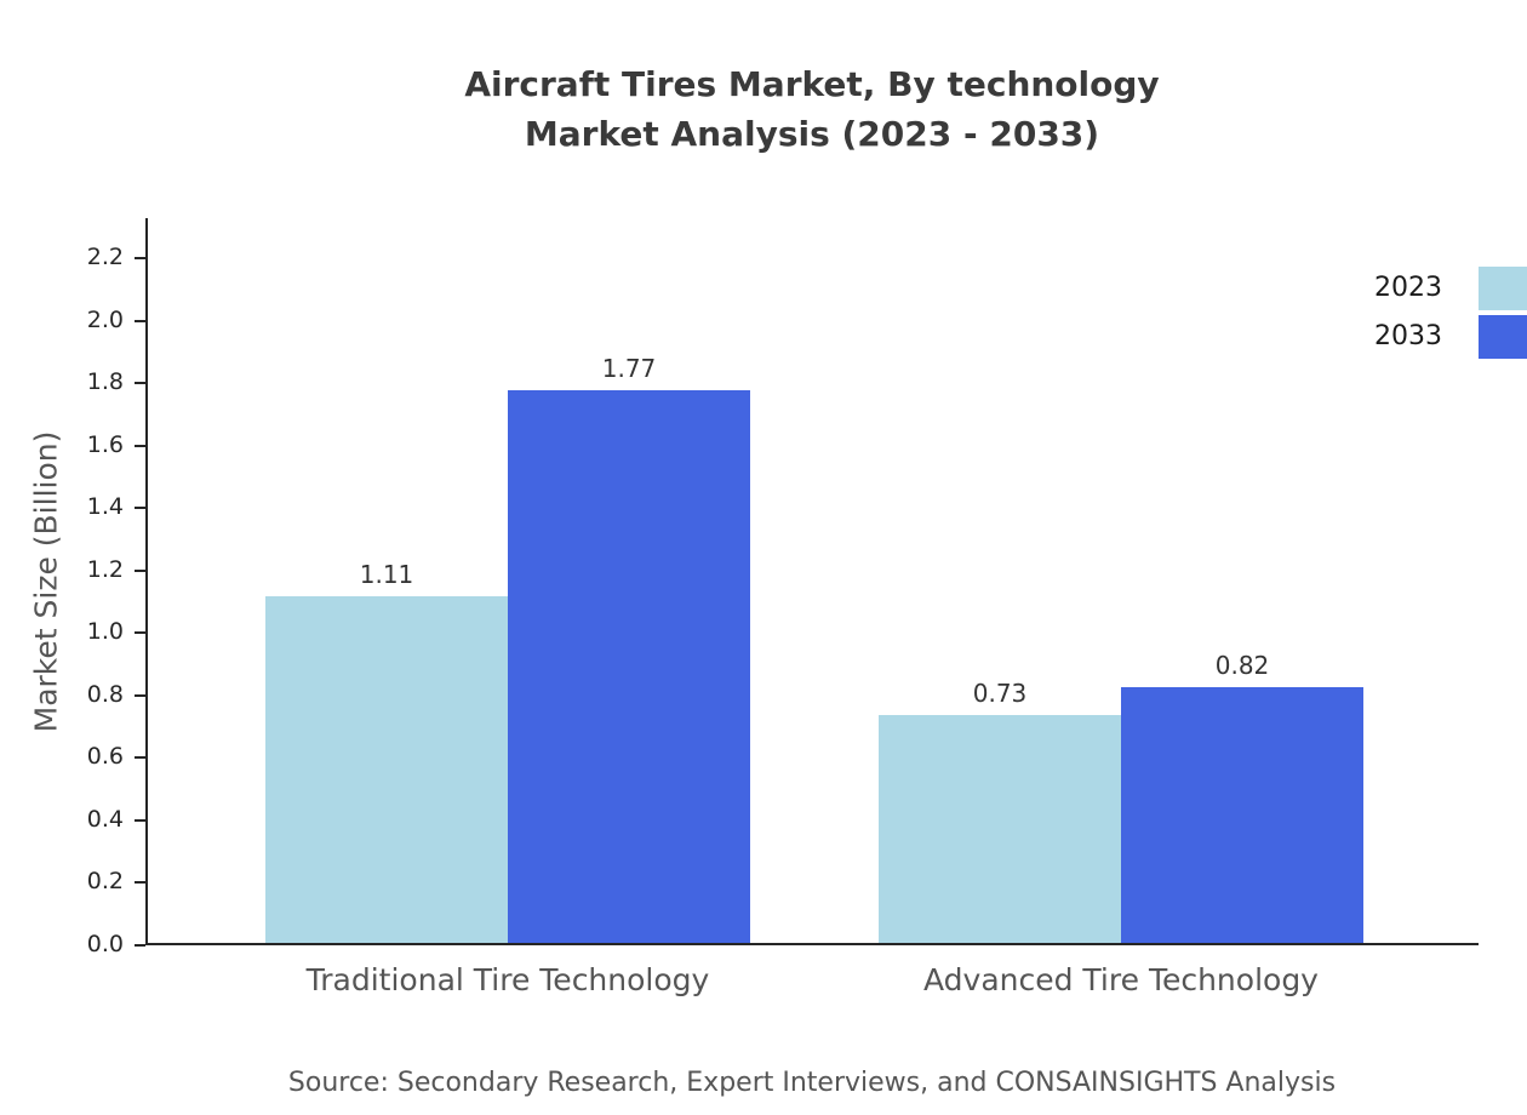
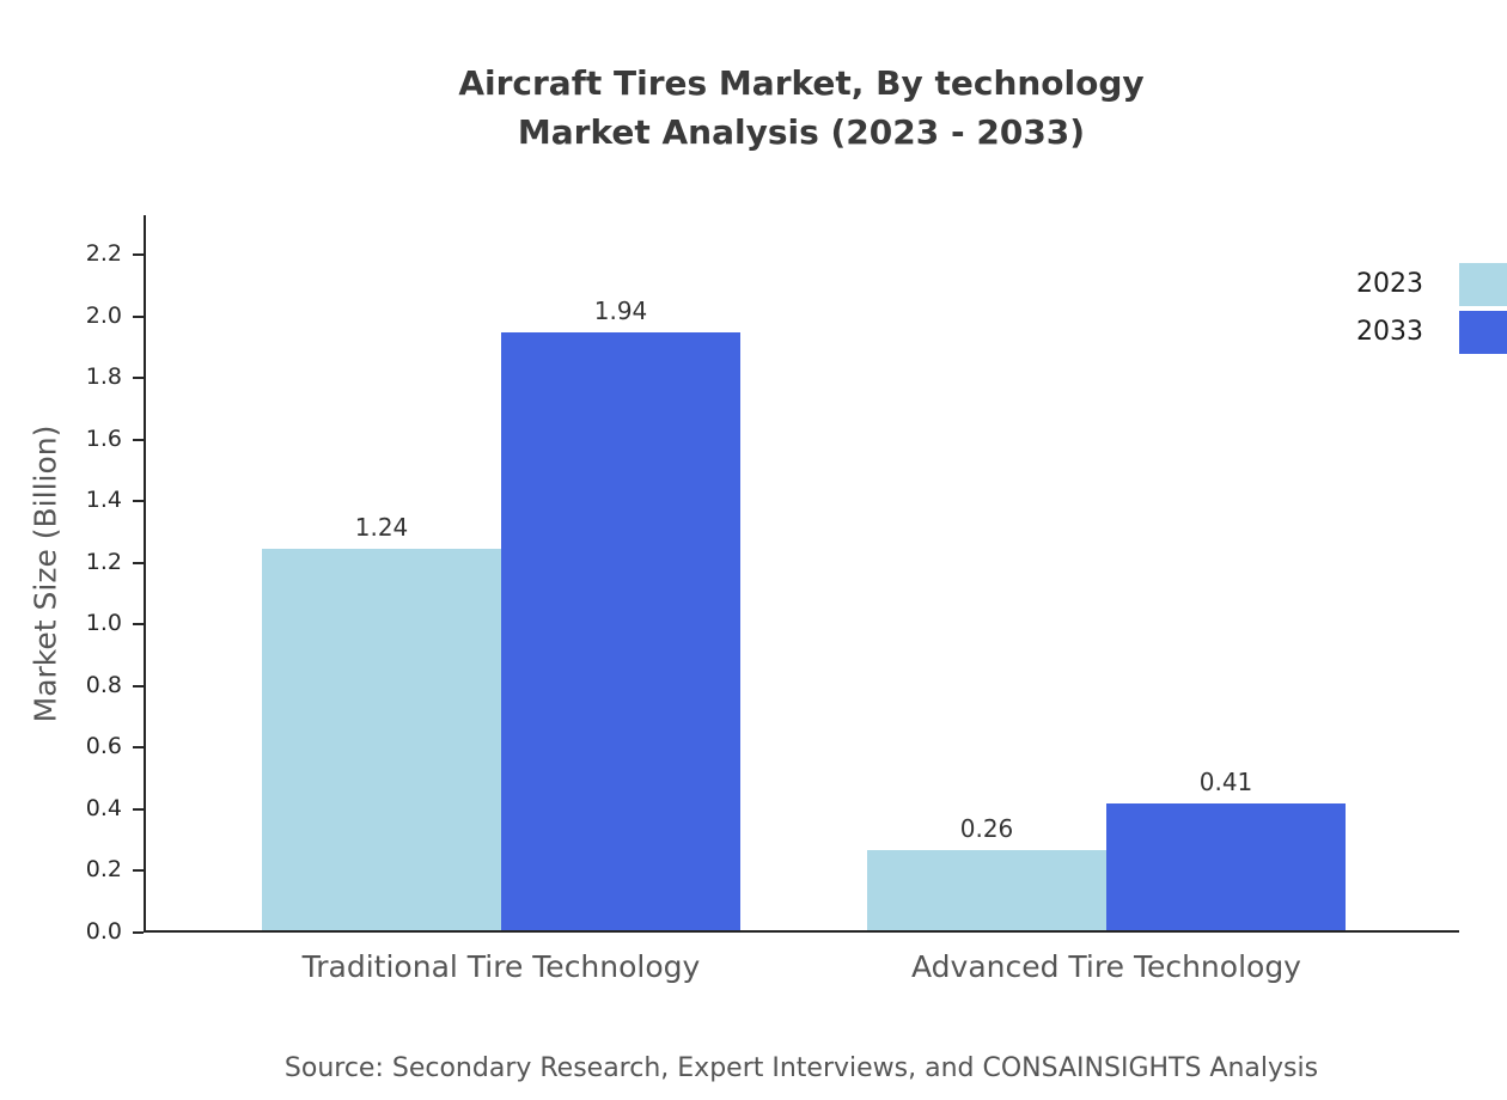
2023/Traditional Tire Technology: 1.11 -> 1.24
2033/Traditional Tire Technology: 1.77 -> 1.94
2023/Advanced Tire Technology: 0.73 -> 0.26
2033/Advanced Tire Technology: 0.82 -> 0.41
